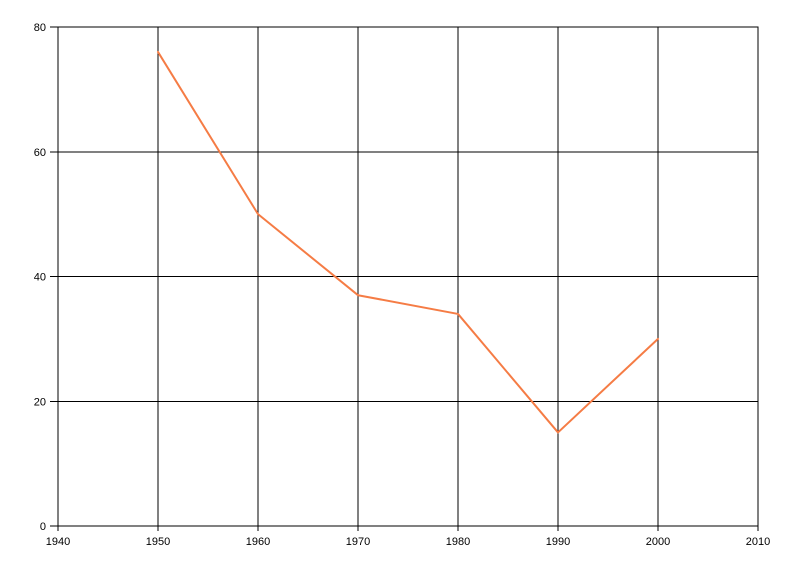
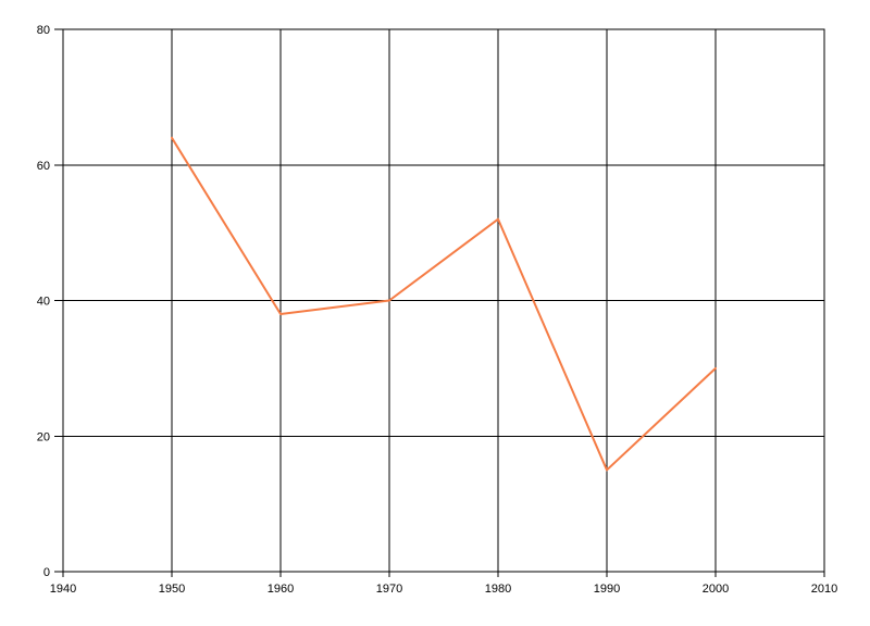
1950: 76 -> 64
1960: 50 -> 38
1970: 37 -> 40
1980: 34 -> 52
